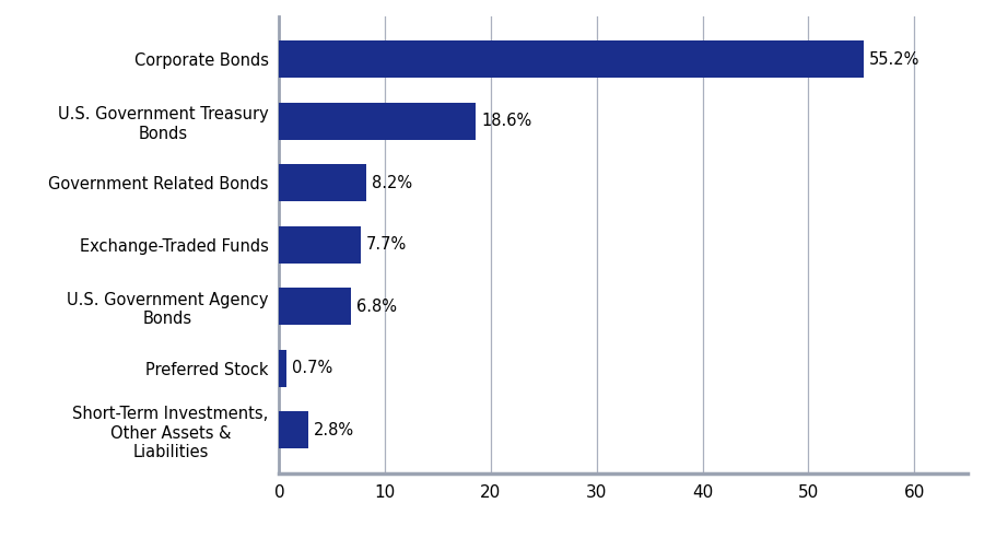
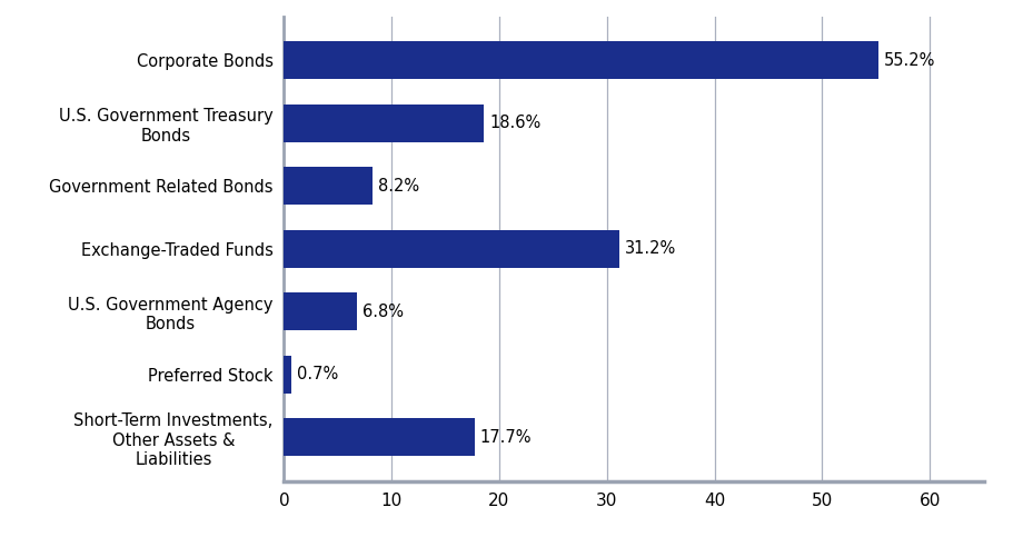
Exchange-Traded Funds: 7.7% -> 31.2%
Short-Term Investments, Other Assets & Liabilities: 2.8% -> 17.7%
